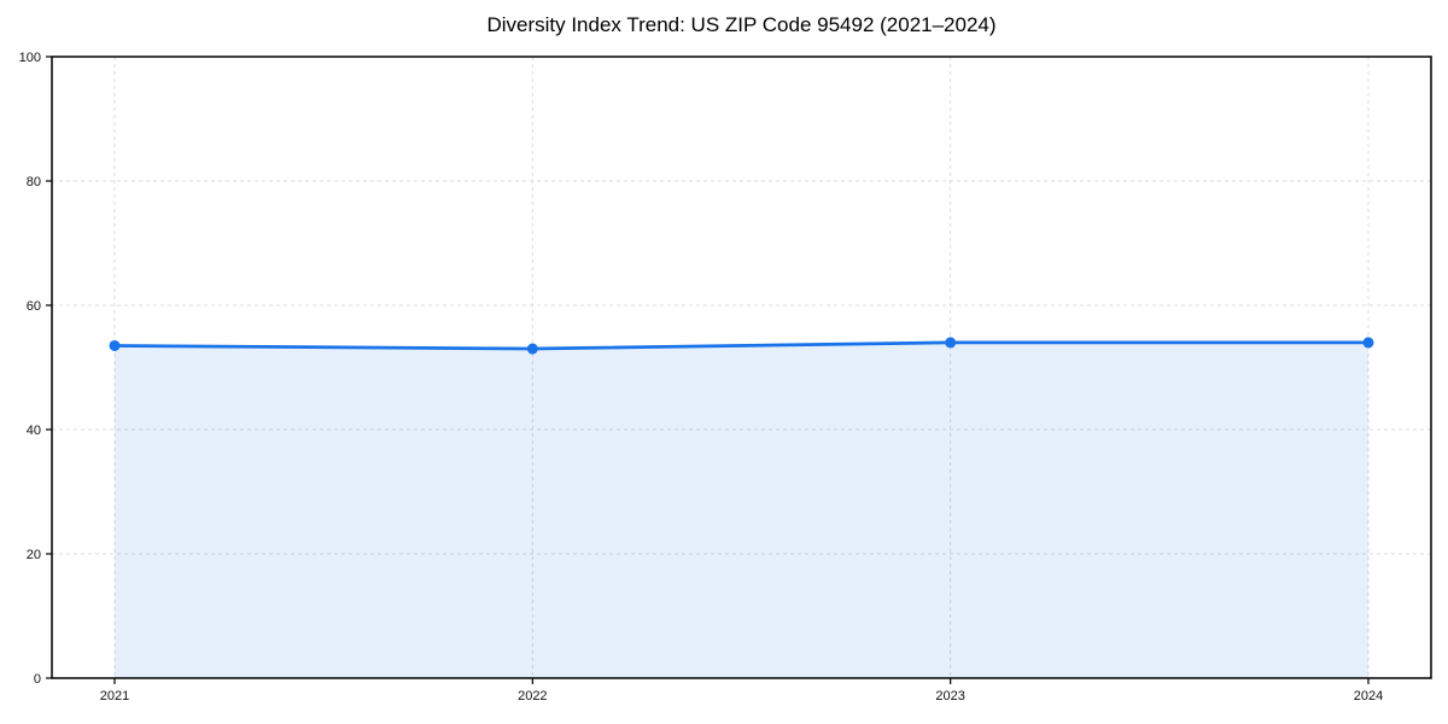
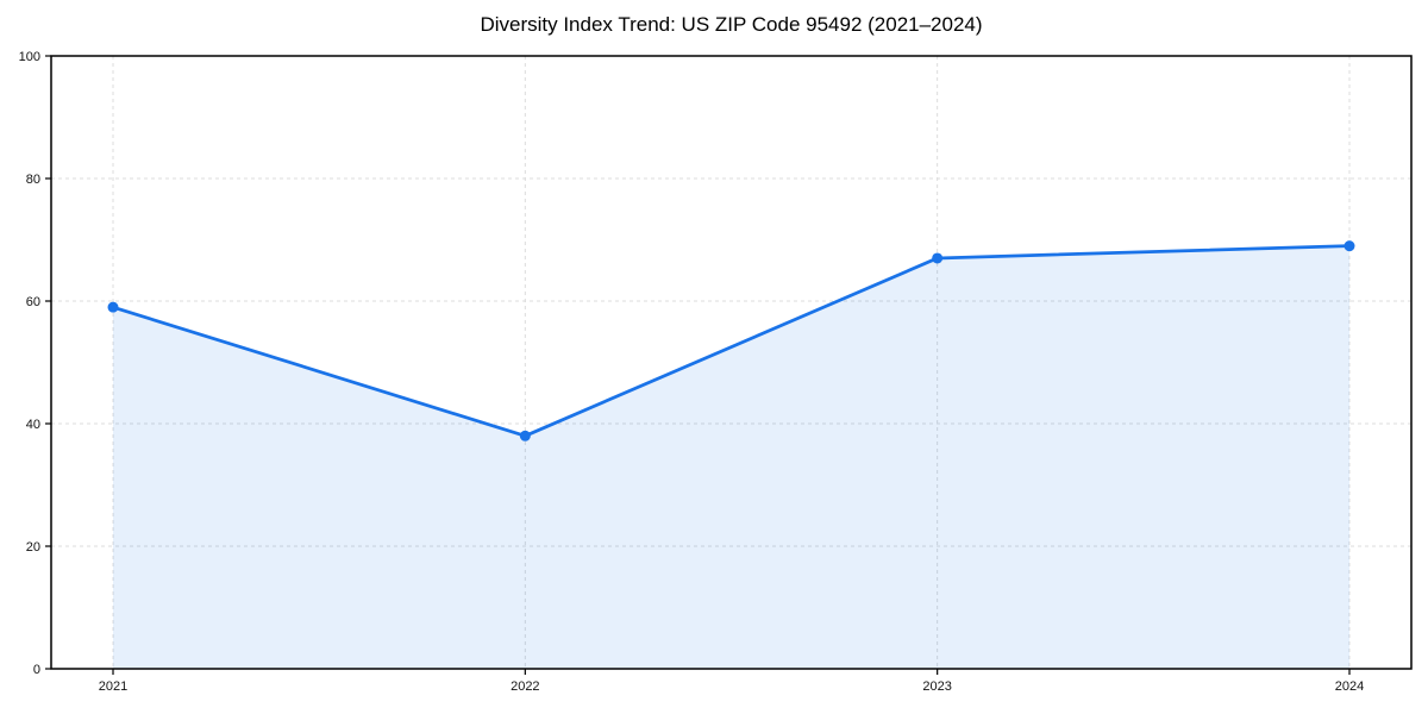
2021: 54 -> 59
2022: 53 -> 38
2023: 54 -> 67
2024: 54 -> 69
